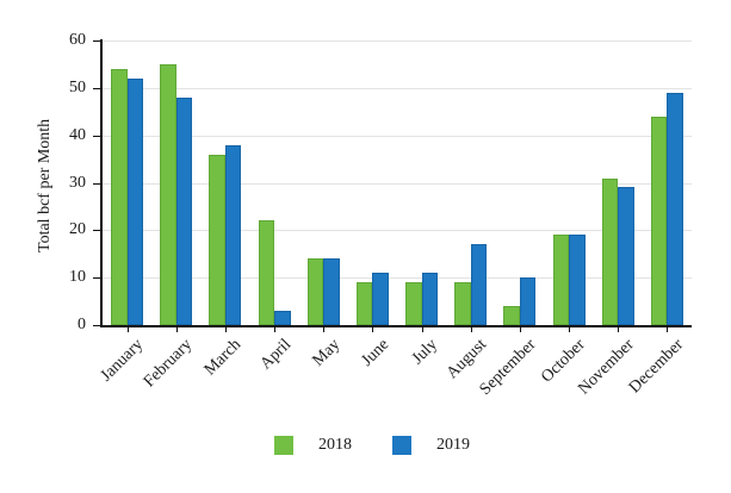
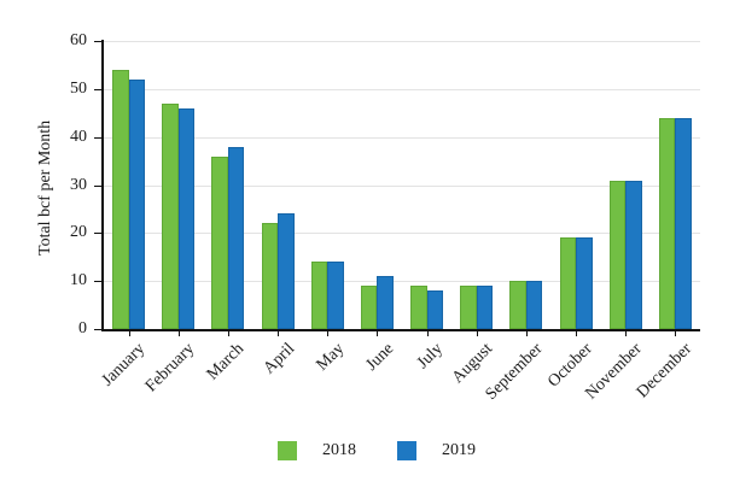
2018/February: 55 -> 47
2019/February: 48 -> 46
2019/April: 3 -> 24
2019/July: 11 -> 8
2019/August: 17 -> 9
2018/September: 4 -> 10
2019/November: 29 -> 31
2019/December: 49 -> 44
